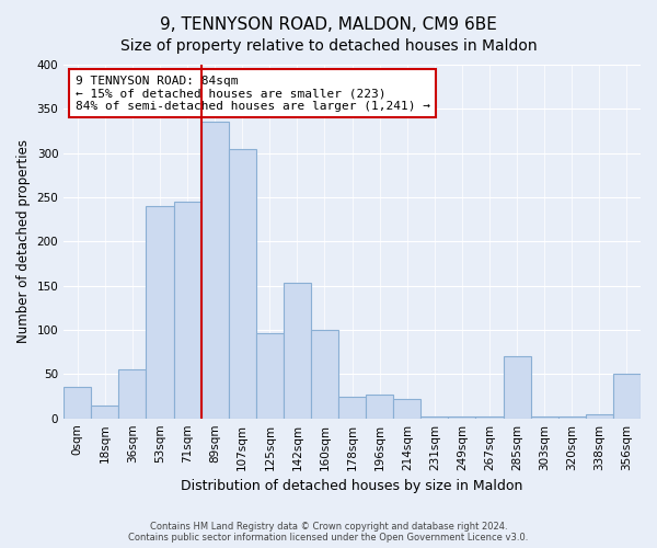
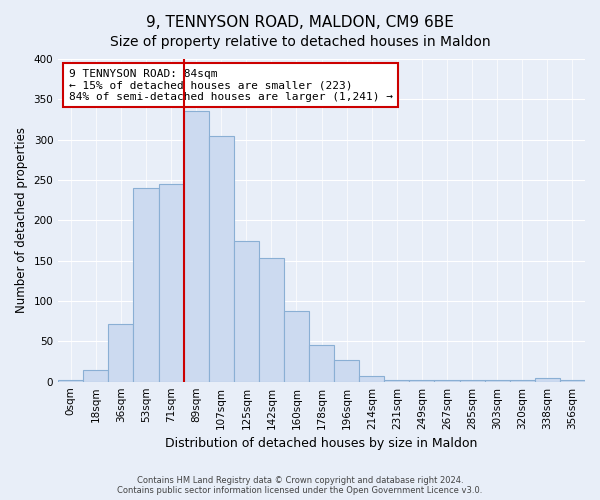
0sqm: 36 -> 2
36sqm: 56 -> 72
125sqm: 96 -> 175
160sqm: 100 -> 87
178sqm: 24 -> 45
214sqm: 22 -> 7
285sqm: 70 -> 2
356sqm: 50 -> 2
